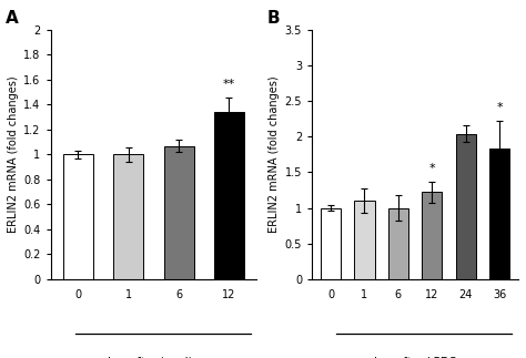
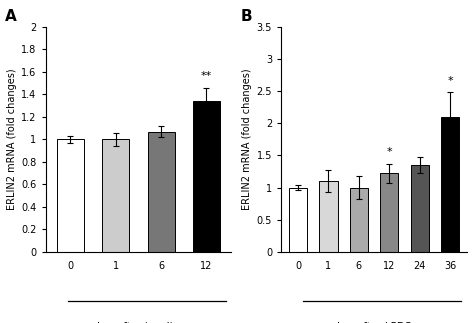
24: 2.04 -> 1.35
36: 1.84 -> 2.10
